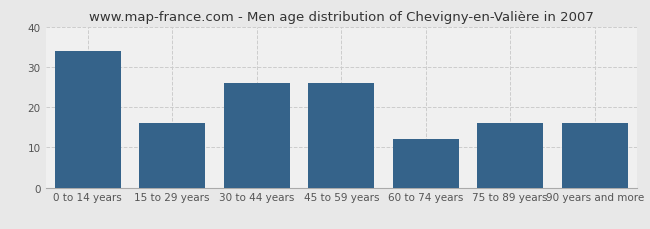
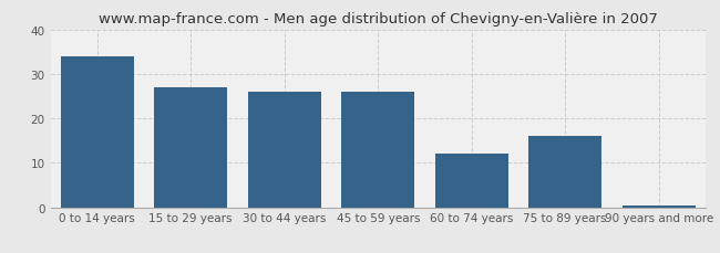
15 to 29 years: 16.0 -> 27.0
90 years and more: 16.0 -> 0.5
